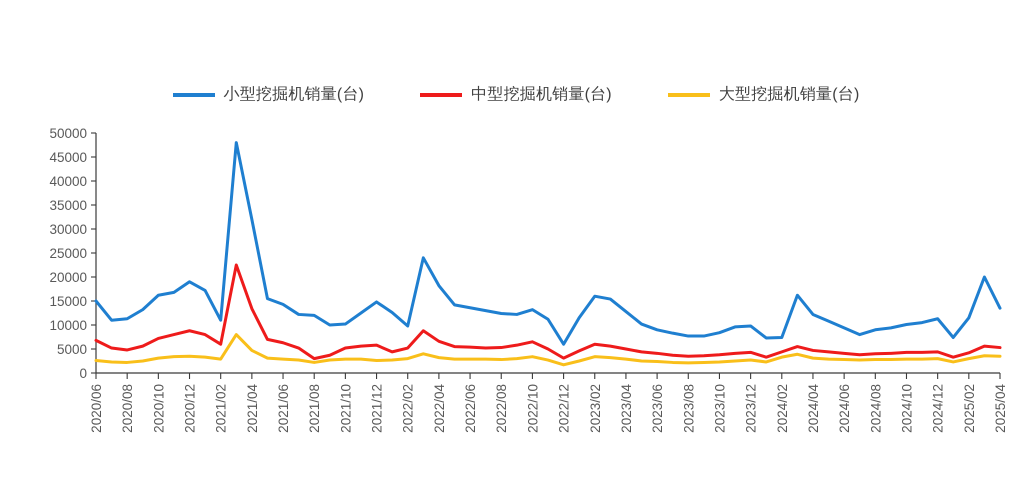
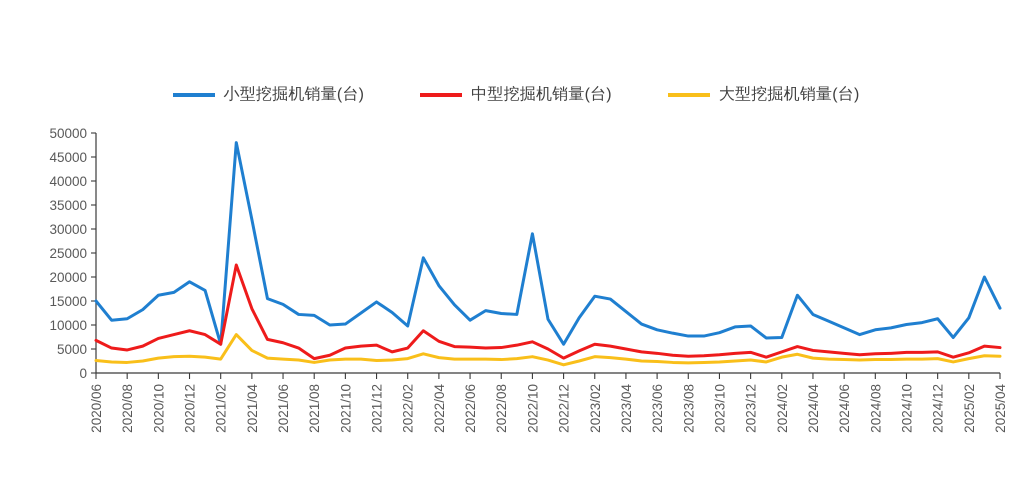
小型挖掘机销量(台)/2021/02: 11000 -> 6000
小型挖掘机销量(台)/2022/06: 14000 -> 11000
小型挖掘机销量(台)/2022/10: 13000 -> 29000
